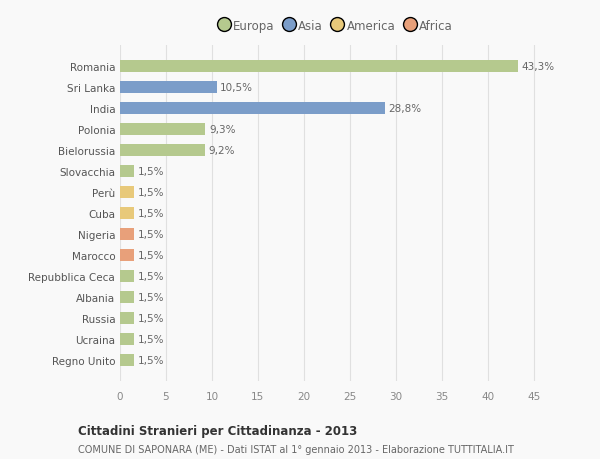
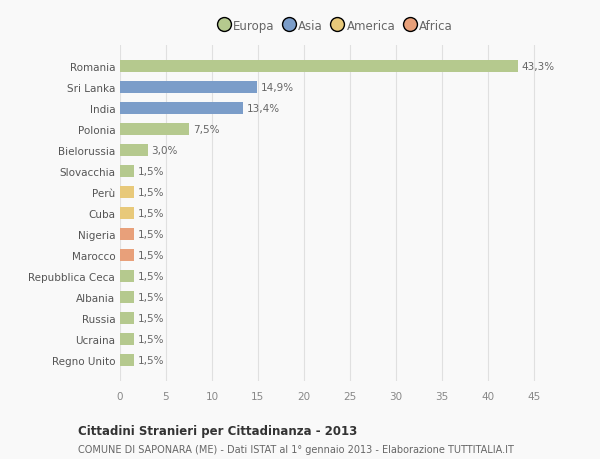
Sri Lanka: 10,5% -> 14,9%
India: 28,8% -> 13,4%
Polonia: 9,3% -> 7,5%
Bielorussia: 9,2% -> 3,0%
